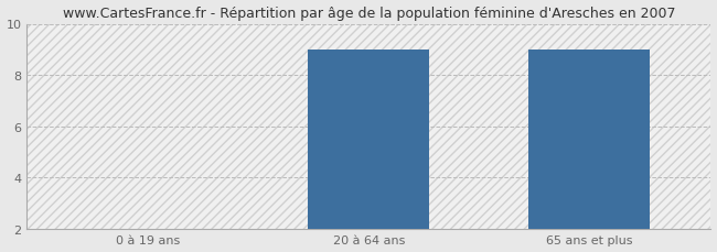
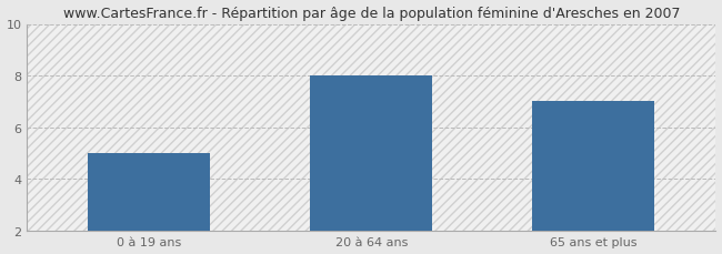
0 à 19 ans: 2 -> 5
20 à 64 ans: 9 -> 8
65 ans et plus: 9 -> 7
